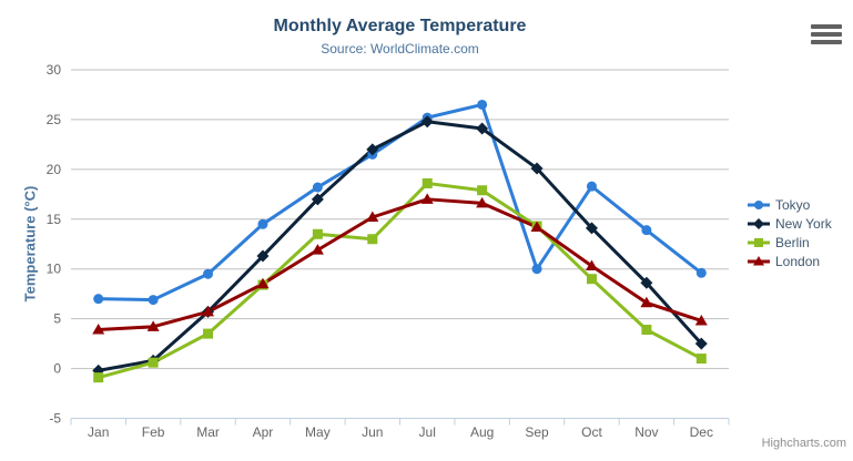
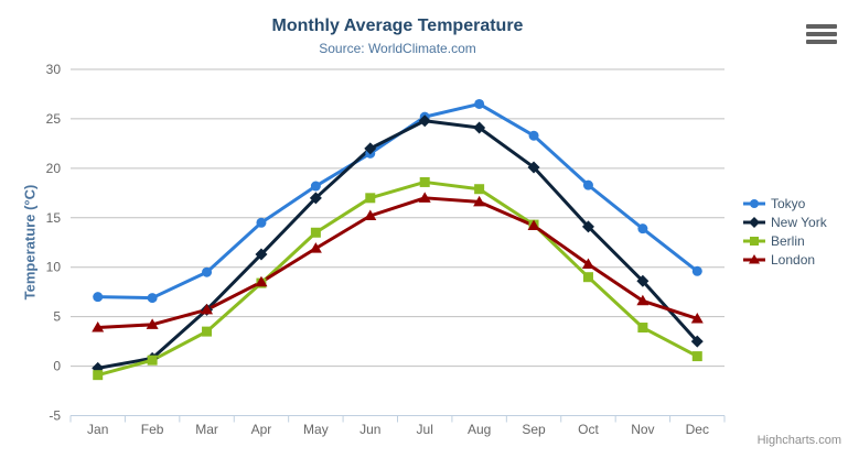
Berlin/Jun: 13 -> 17
Tokyo/Sep: 10 -> 23
